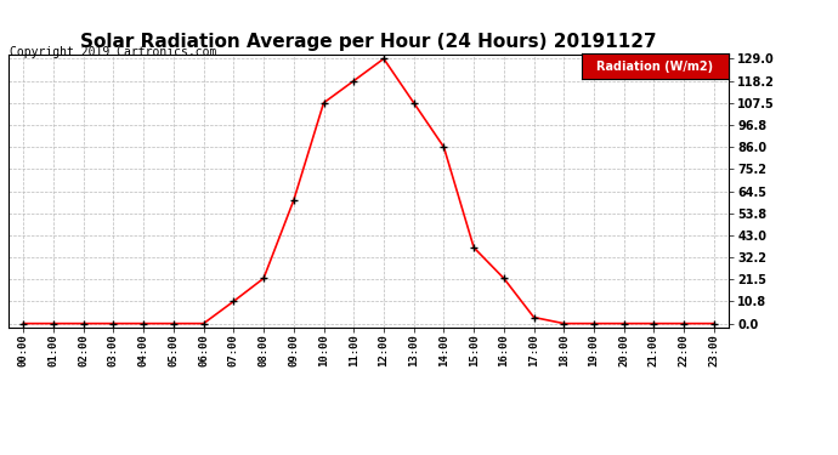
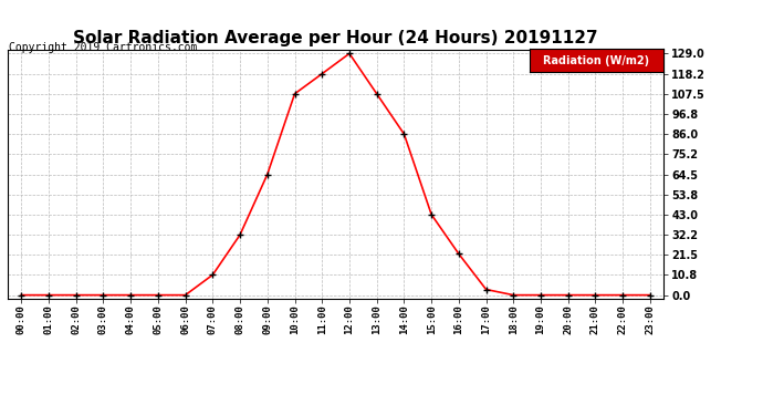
08:00: 22 -> 32
09:00: 60 -> 64
15:00: 37 -> 43
